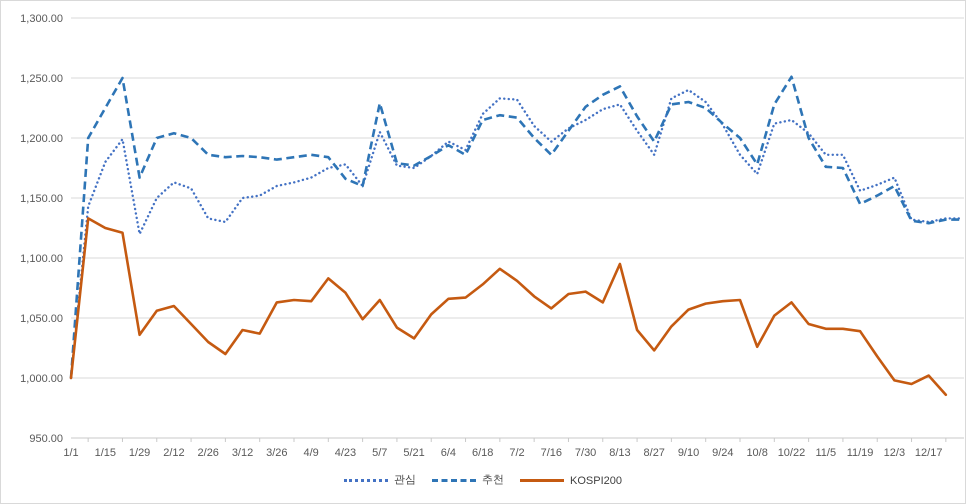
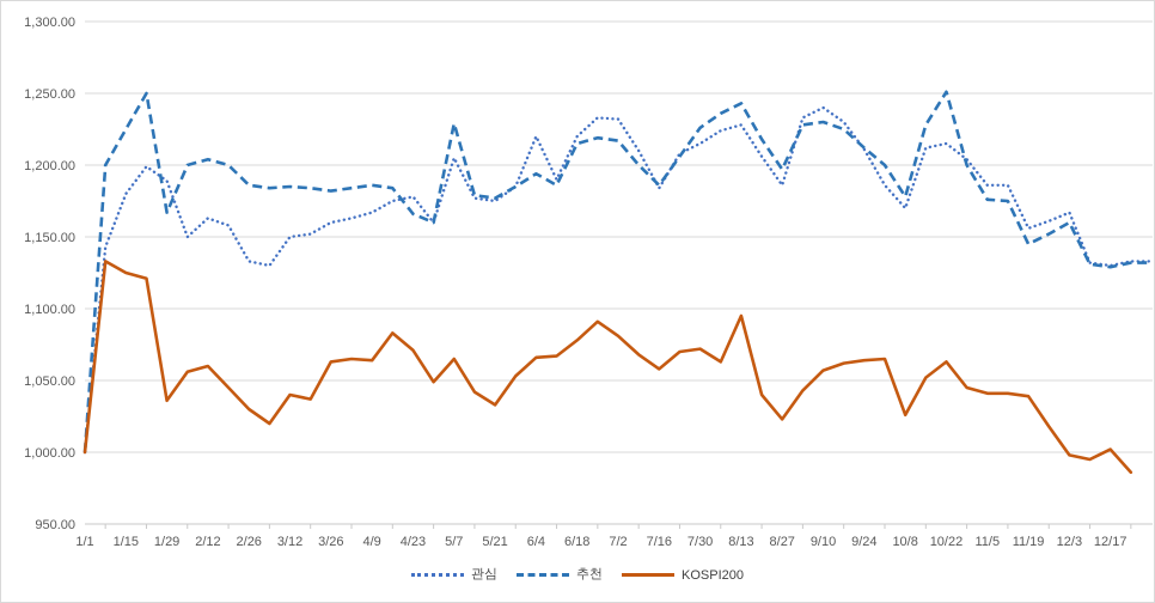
관심/1/29: 1120 -> 1189
관심/6/4: 1197 -> 1220
관심/7/16: 1197 -> 1184
